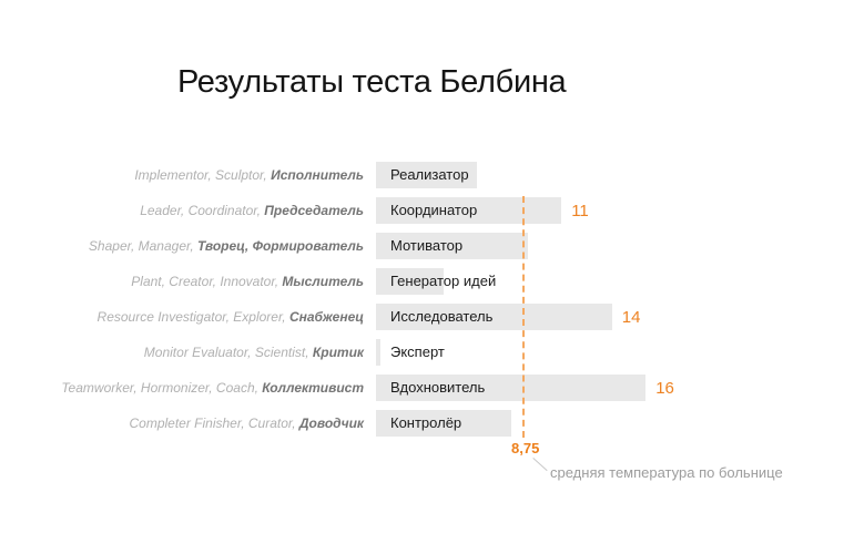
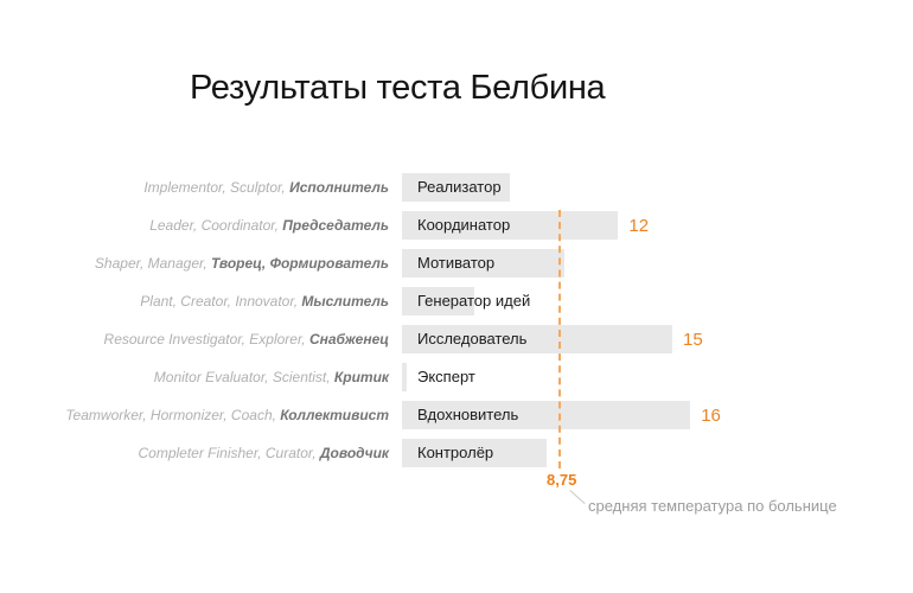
Координатор: 11 -> 12
Исследователь: 14 -> 15
